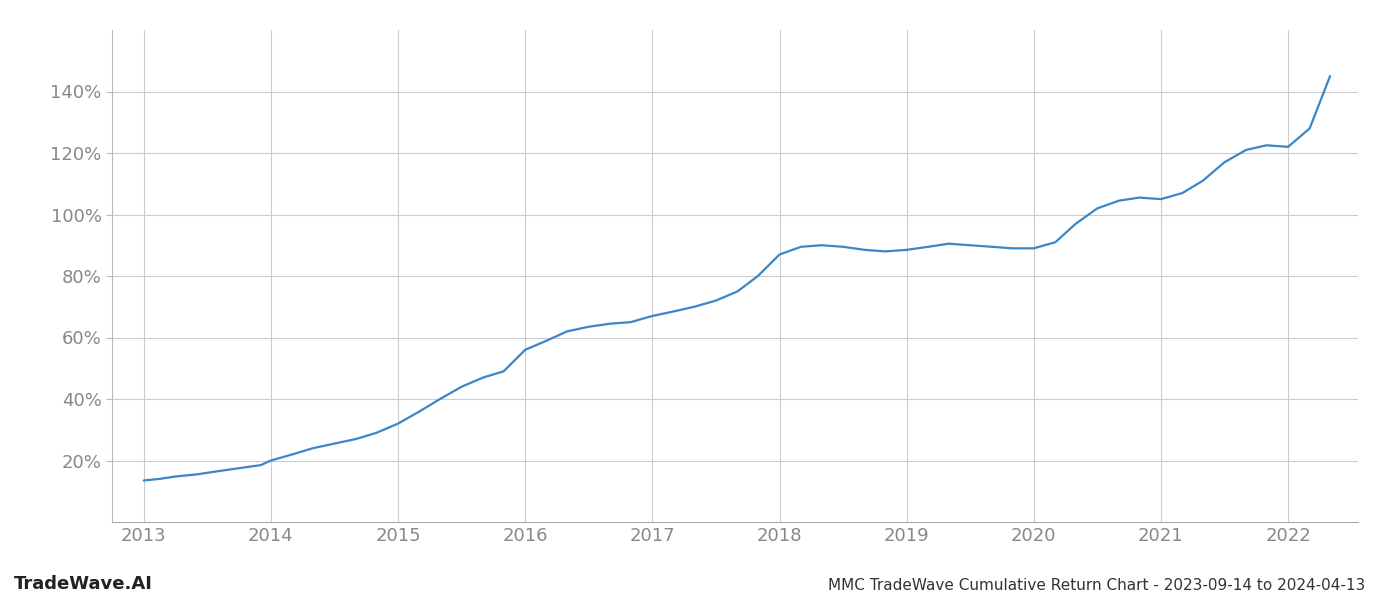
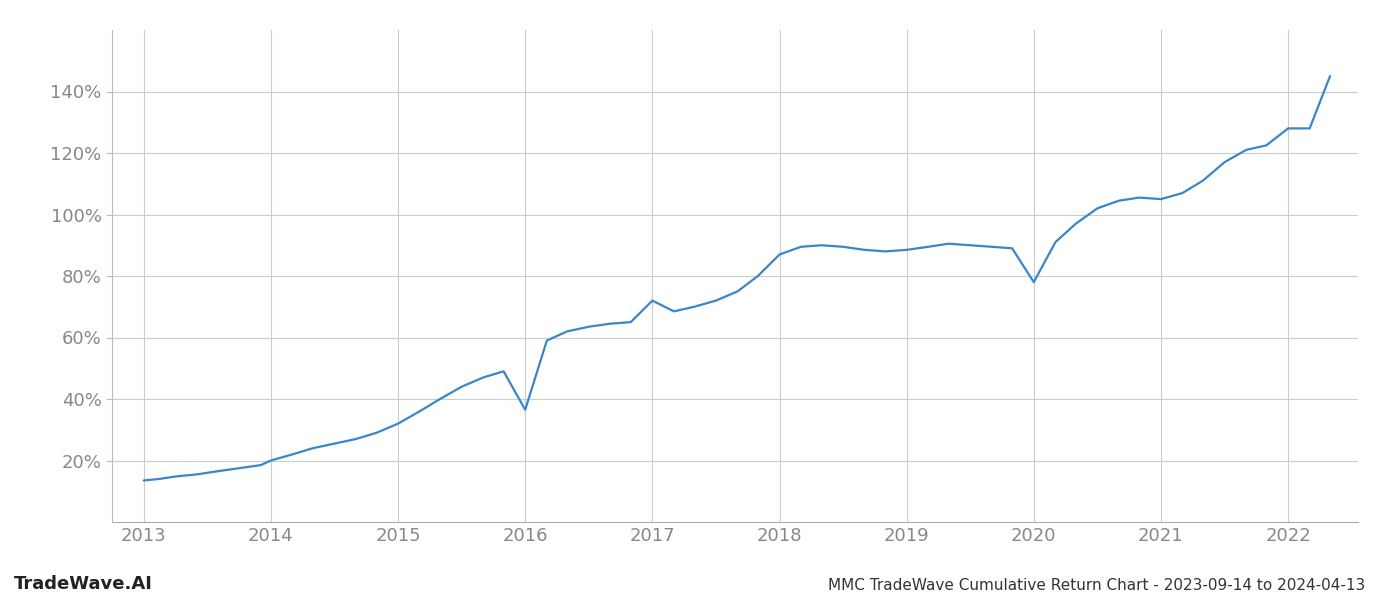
2016: 56.0% -> 36.5%
2017: 67.0% -> 72.0%
2020: 89.0% -> 78.0%
2022: 122.0% -> 128.0%
